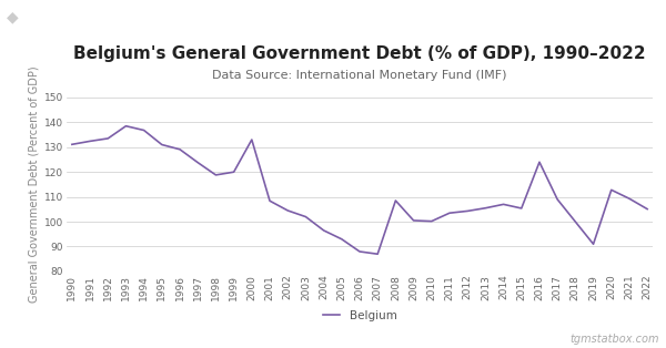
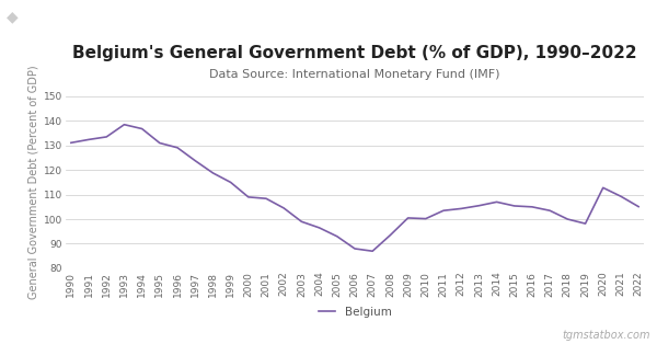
1999: 120.0 -> 115.0
2000: 133.0 -> 109.0
2003: 102.0 -> 99.0
2008: 108.5 -> 93.5
2016: 124.0 -> 105.0
2017: 109.0 -> 103.5
2019: 91.0 -> 98.2
